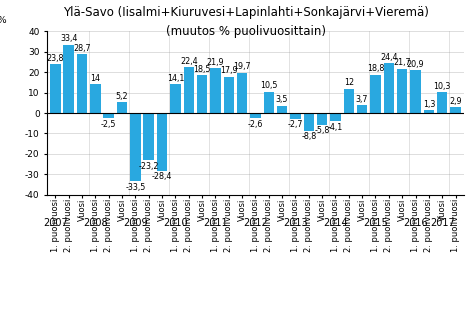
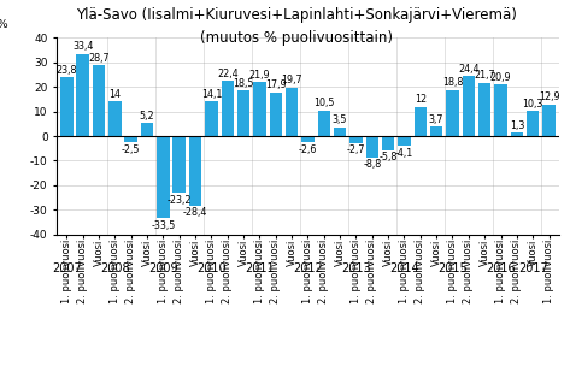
1. puolivuosi: 2,9 -> 12,9
